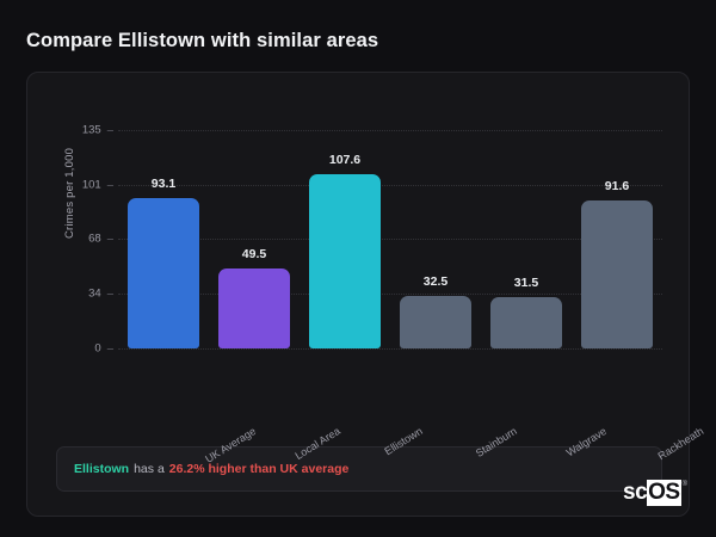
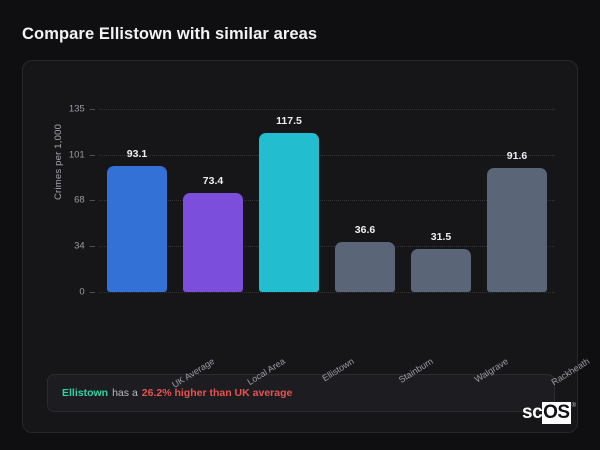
Local Area: 49.5 -> 73.4
Ellistown: 107.6 -> 117.5
Stainburn: 32.5 -> 36.6
